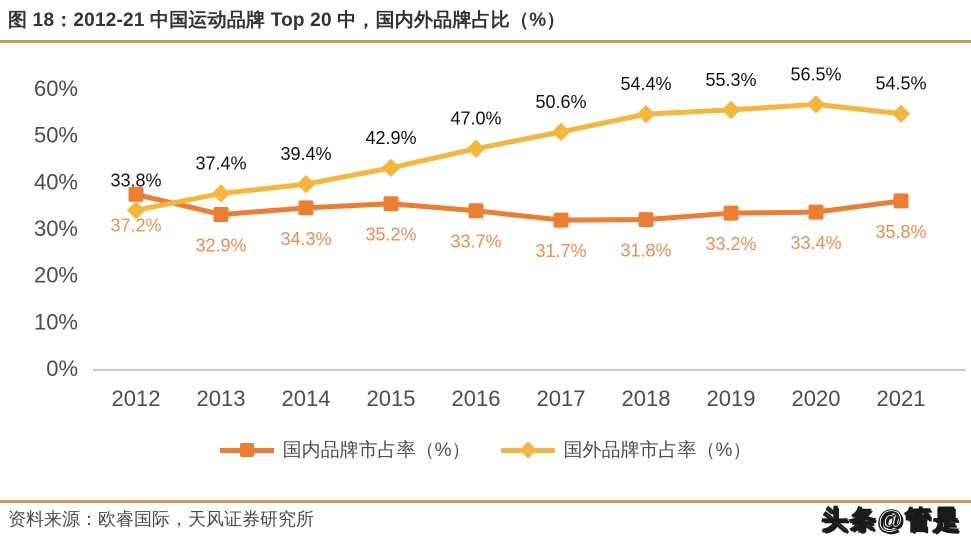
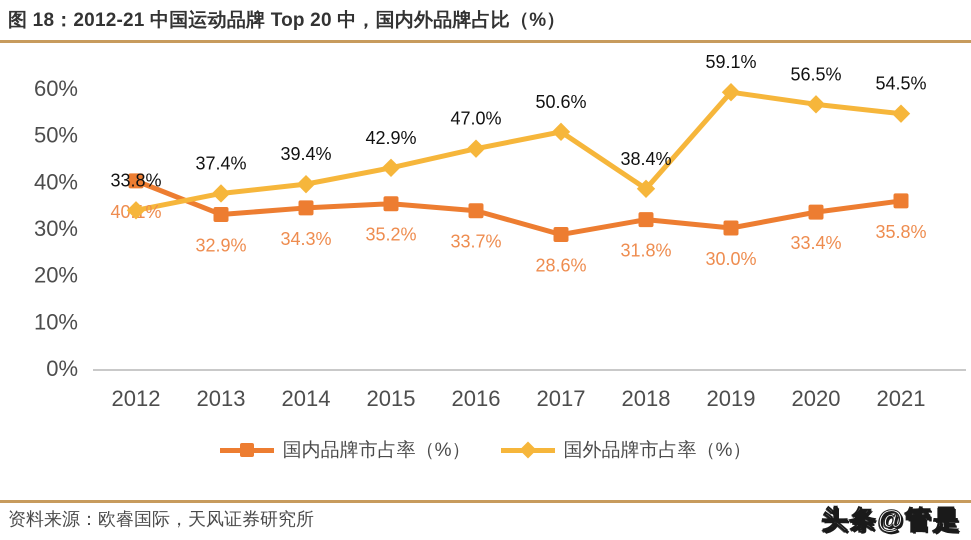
国内品牌市占率（%）/2012: 37.2% -> 40.1%
国内品牌市占率（%）/2017: 31.7% -> 28.6%
国外品牌市占率（%）/2018: 54.4% -> 38.4%
国内品牌市占率（%）/2019: 33.2% -> 30.0%
国外品牌市占率（%）/2019: 55.3% -> 59.1%
